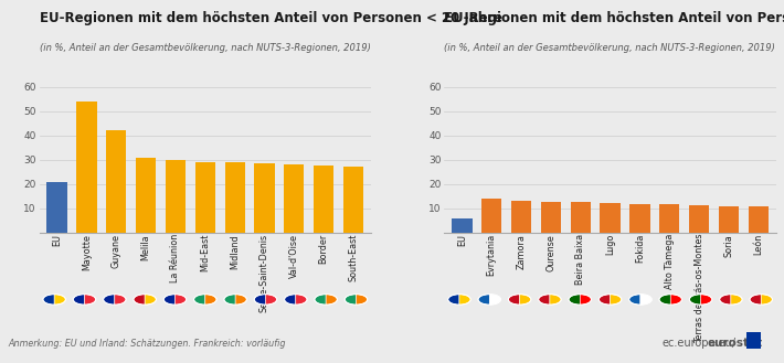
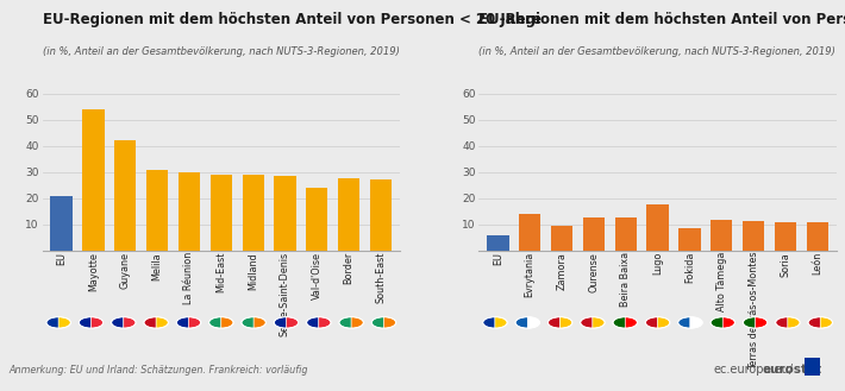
Val-d'Oise: 28.0 -> 24.0
Zamora: 13.0 -> 9.5
Lugo: 12.0 -> 17.5
Fokida: 11.6 -> 8.5
